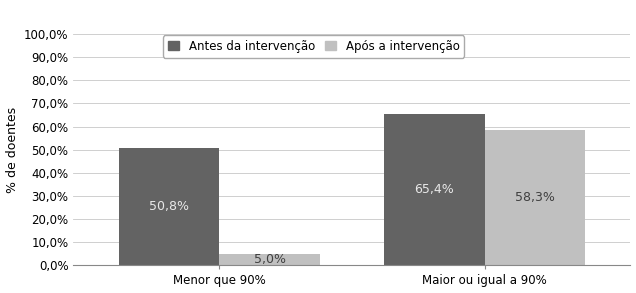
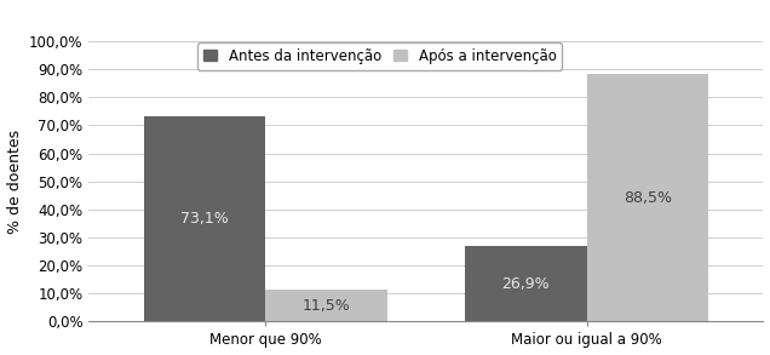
Antes da intervenção/Menor que 90%: 50,8% -> 73,1%
Após a intervenção/Menor que 90%: 5,0% -> 11,5%
Antes da intervenção/Maior ou igual a 90%: 65,4% -> 26,9%
Após a intervenção/Maior ou igual a 90%: 58,3% -> 88,5%
